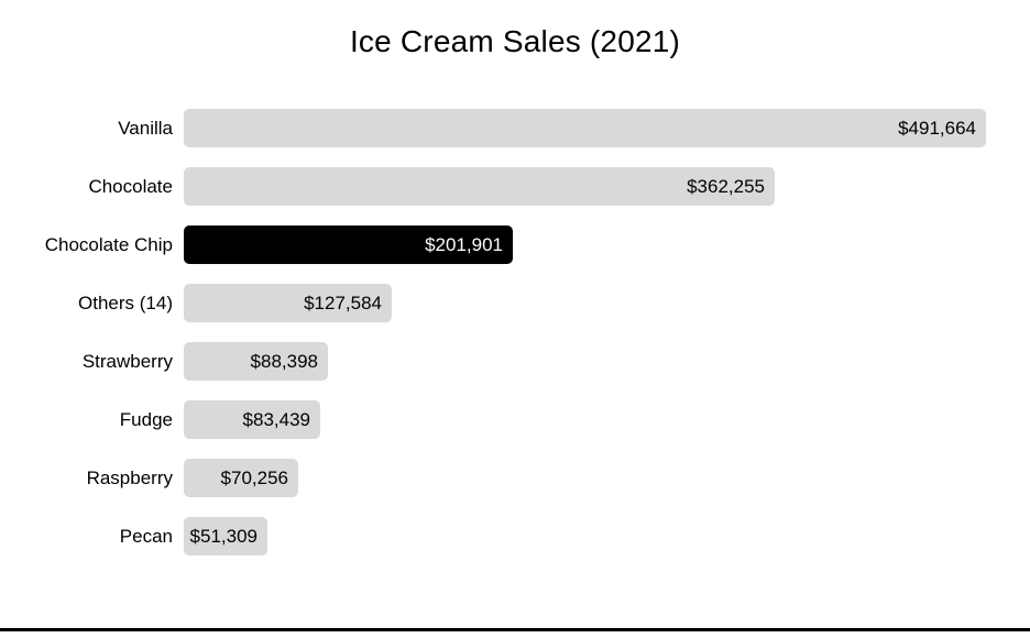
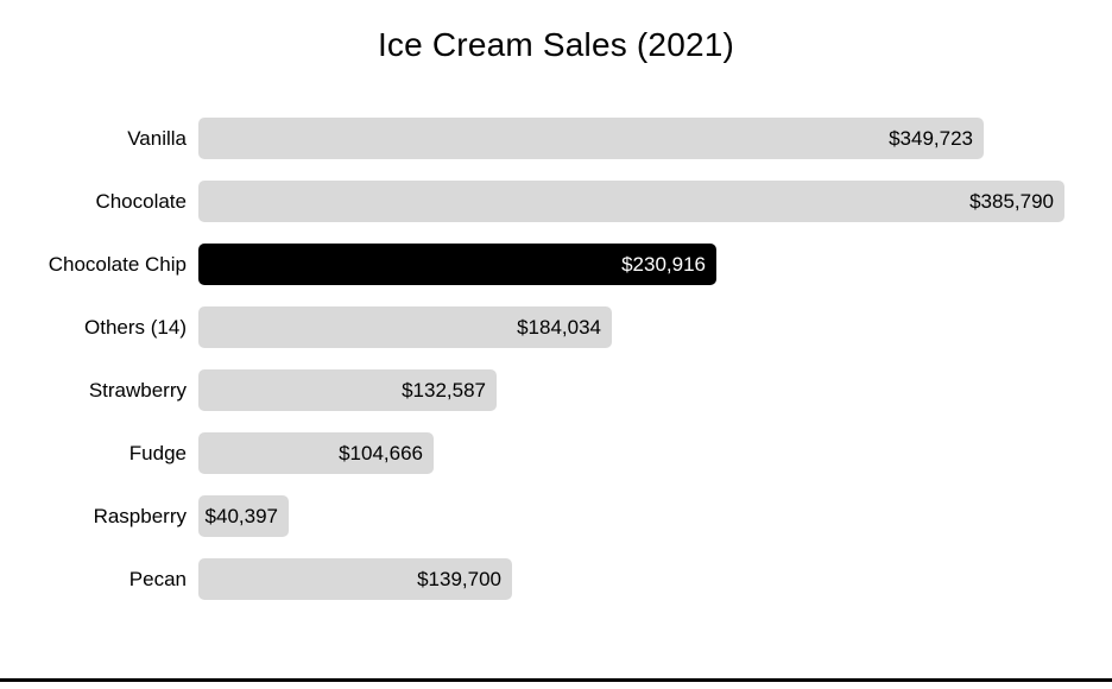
Vanilla: $491,664 -> $349,723
Chocolate: $362,255 -> $385,790
Chocolate Chip: $201,901 -> $230,916
Others (14): $127,584 -> $184,034
Strawberry: $88,398 -> $132,587
Fudge: $83,439 -> $104,666
Raspberry: $70,256 -> $40,397
Pecan: $51,309 -> $139,700
